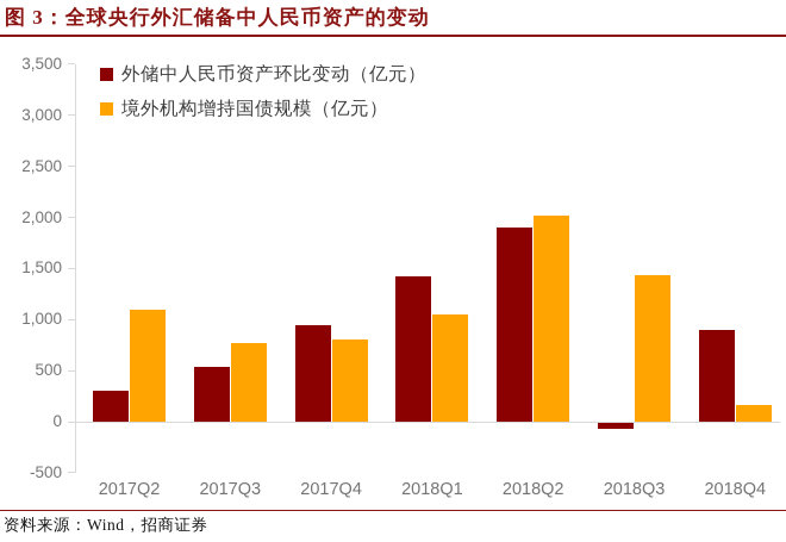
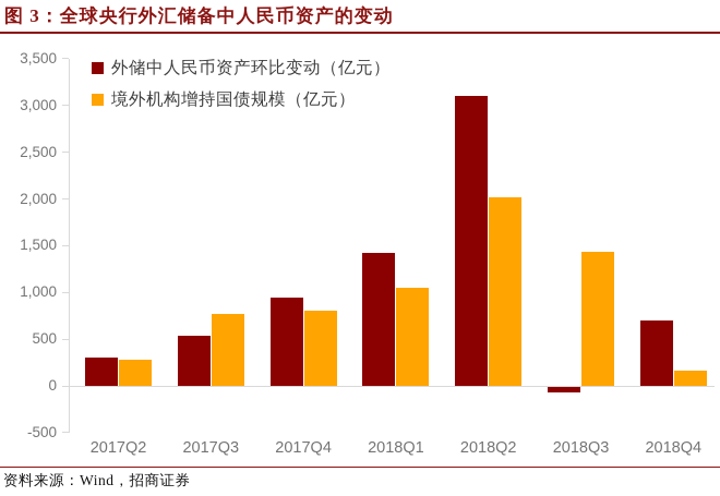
境外机构增持国债规模（亿元）/2017Q2: 1100 -> 300
外储中人民币资产环比变动（亿元）/2018Q2: 1900 -> 3100
外储中人民币资产环比变动（亿元）/2018Q4: 900 -> 700
